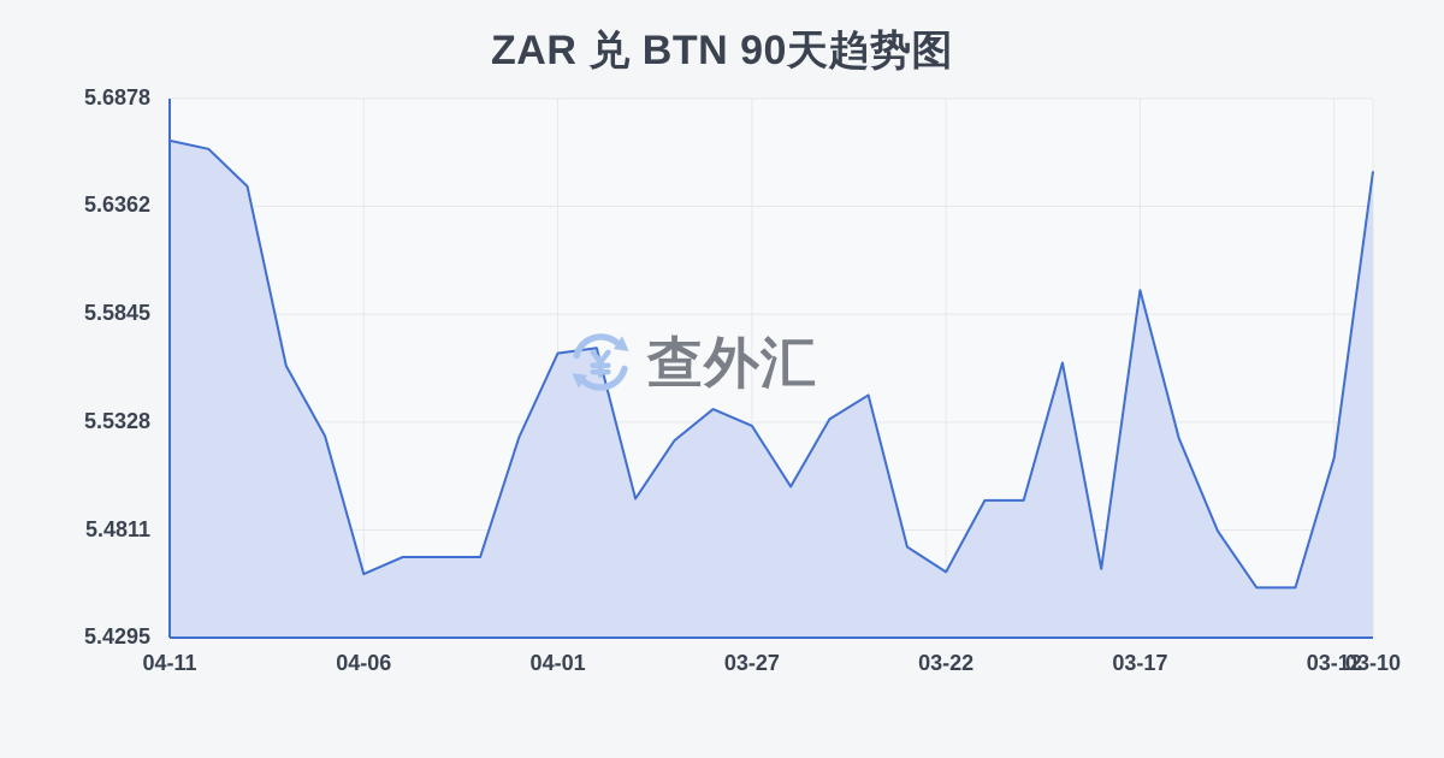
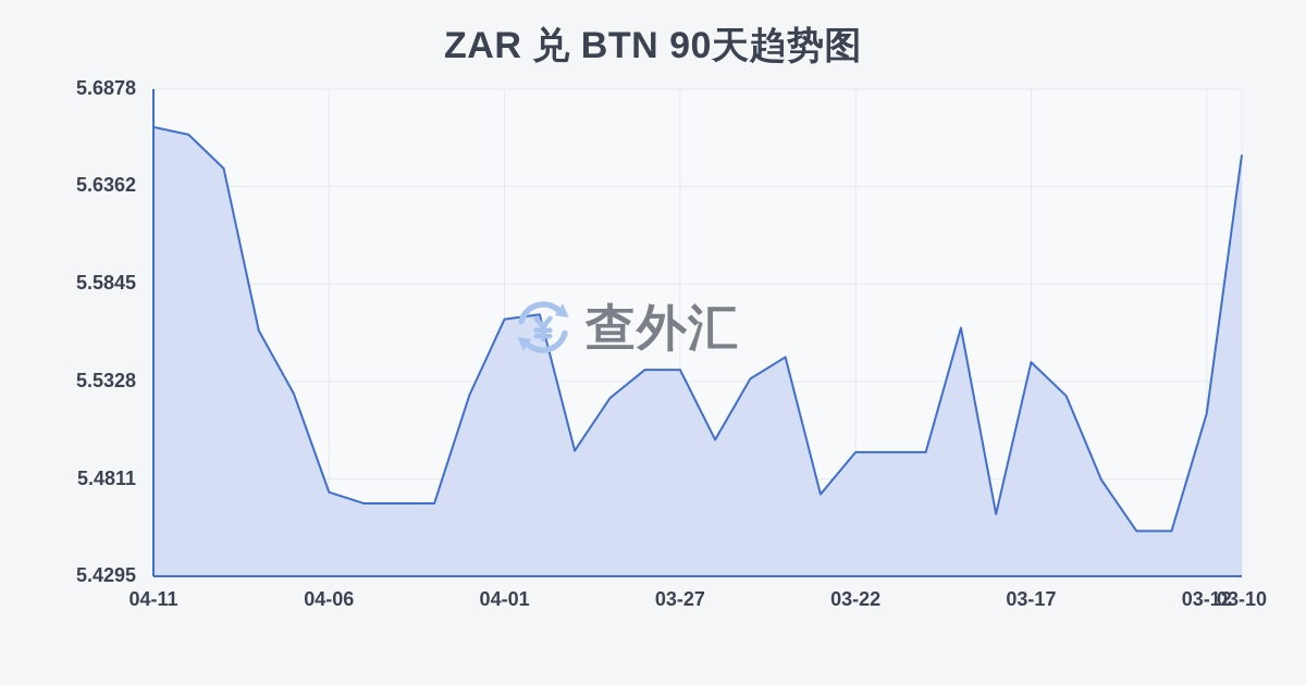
04-06: 5.460 -> 5.474
03-27: 5.531 -> 5.539
03-22: 5.461 -> 5.495
03-17: 5.596 -> 5.543
